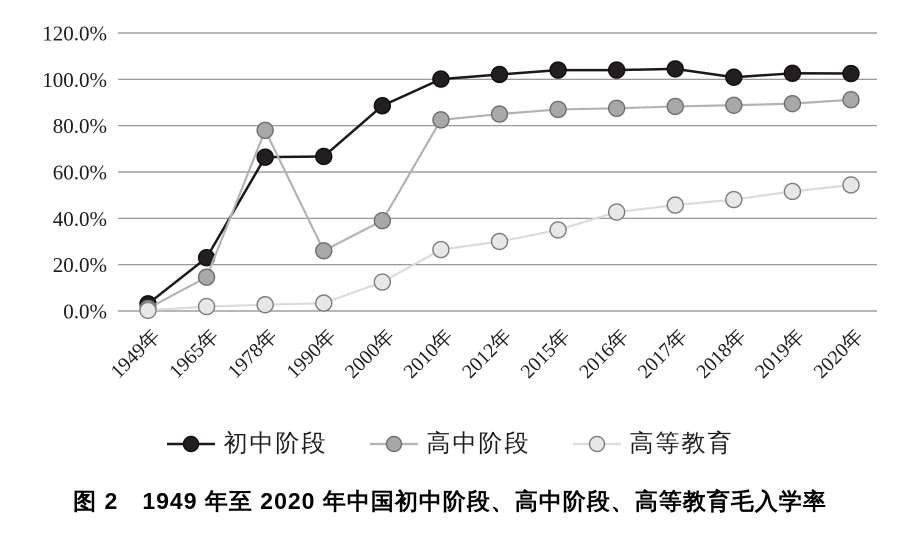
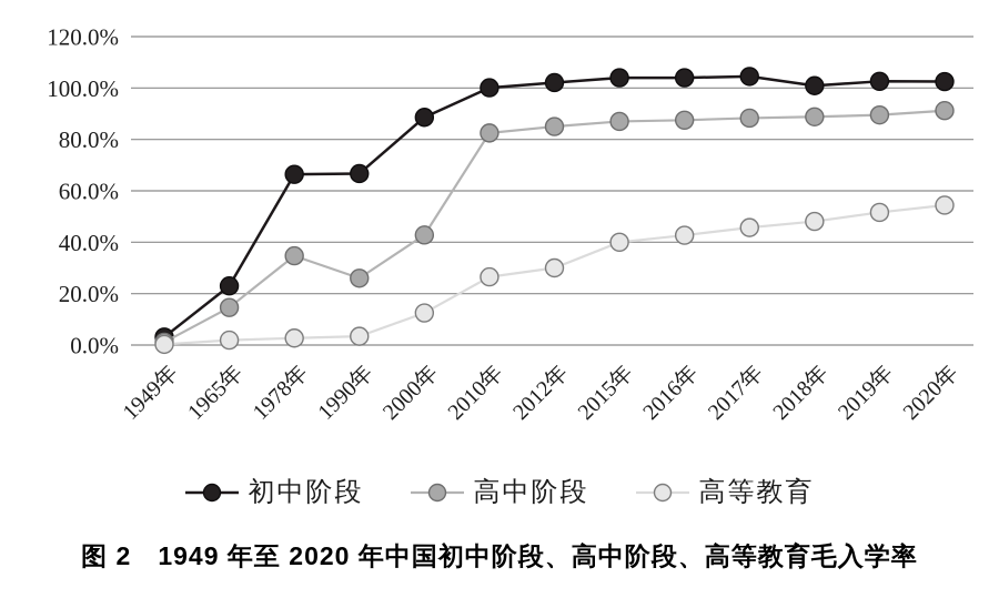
高中阶段/1978年: 78% -> 35%
高中阶段/2000年: 39% -> 43%
高等教育/2015年: 35% -> 40%
